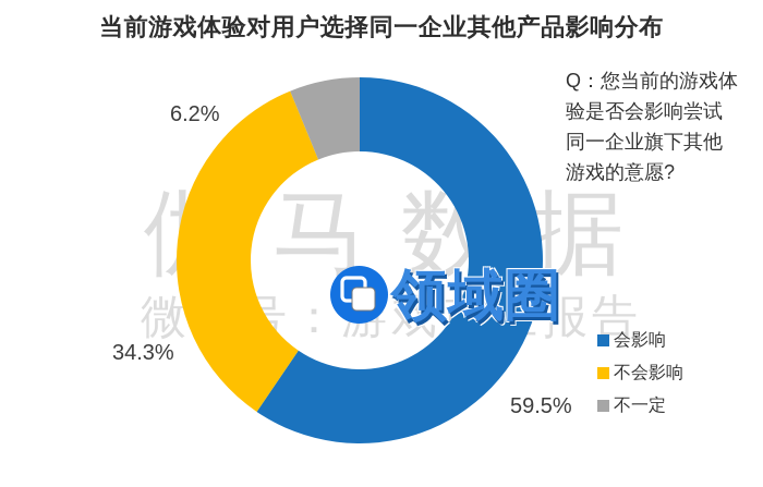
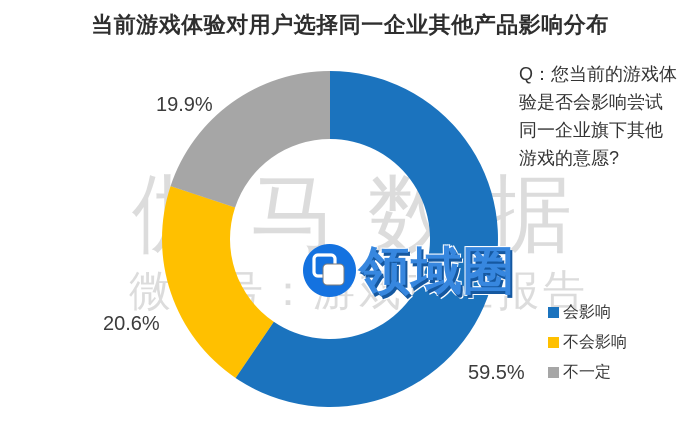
不会影响: 34.3% -> 20.6%
不一定: 6.2% -> 19.9%
